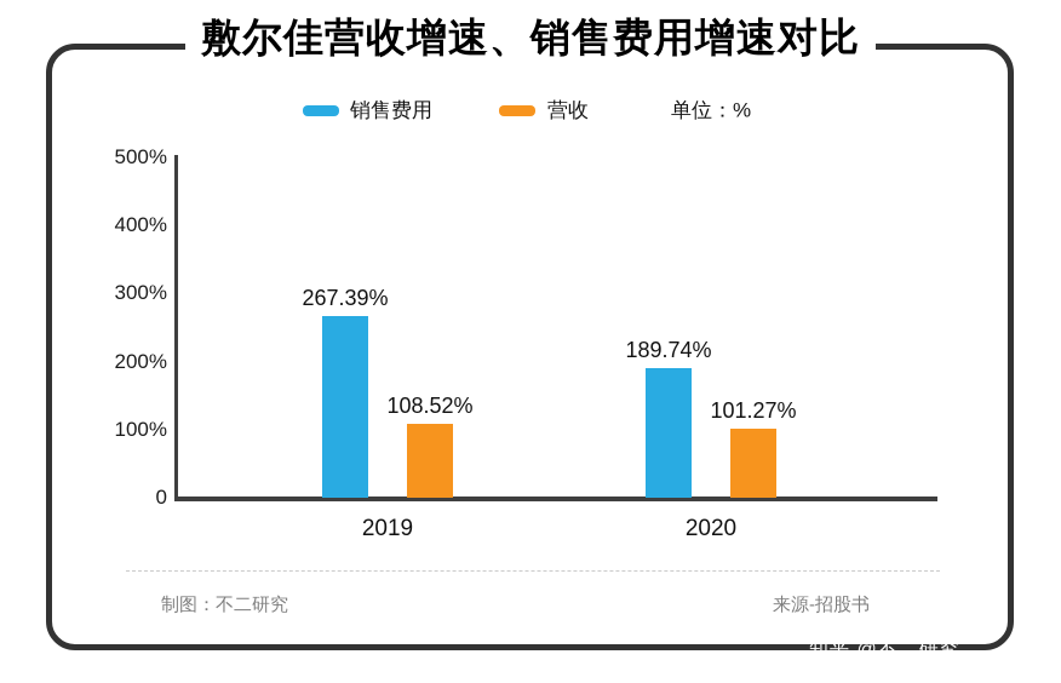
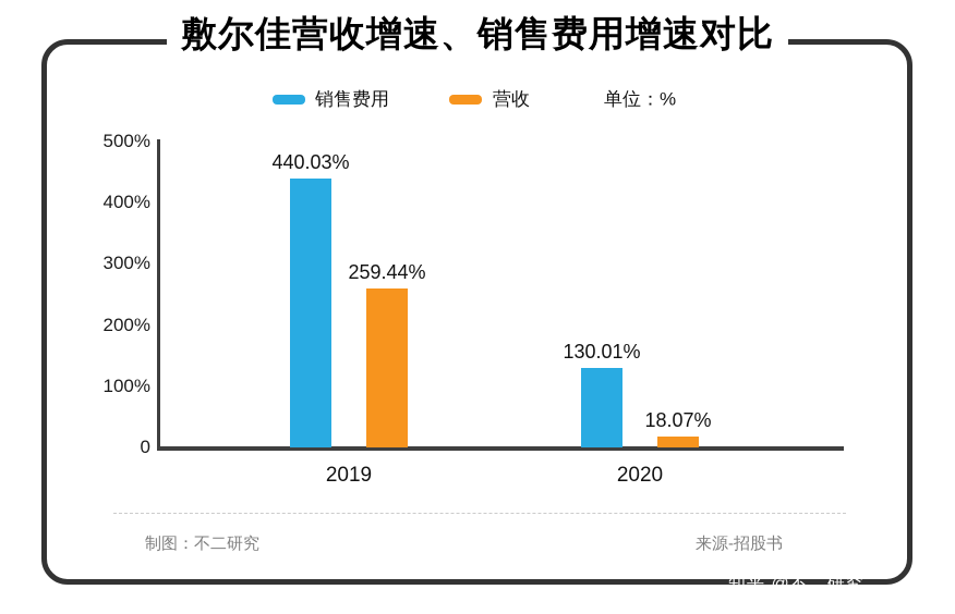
销售费用/2019: 267.39% -> 440.03%
营收/2019: 108.52% -> 259.44%
销售费用/2020: 189.74% -> 130.01%
营收/2020: 101.27% -> 18.07%
